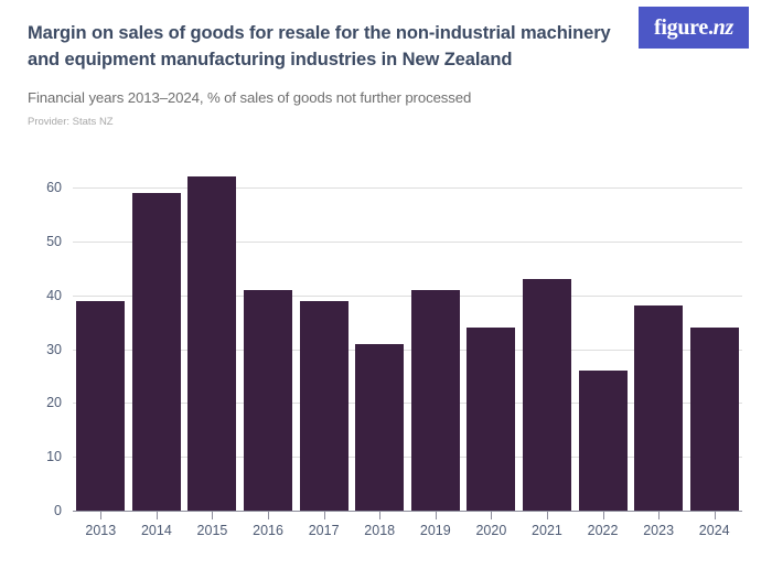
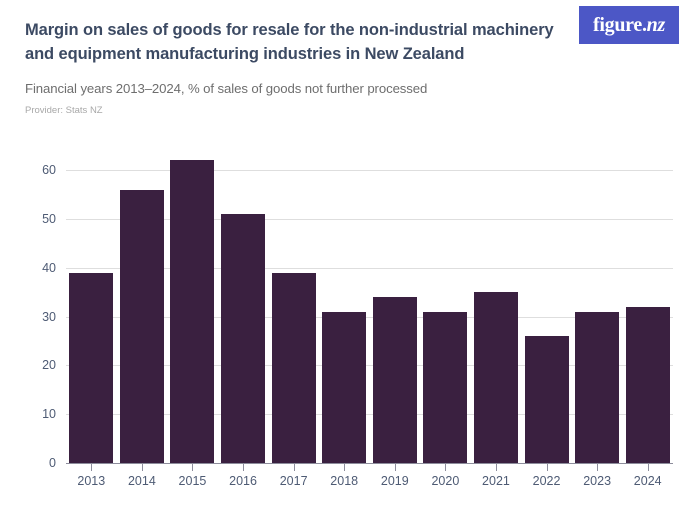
2014: 59 -> 56
2016: 41 -> 51
2019: 41 -> 34
2020: 34 -> 31
2021: 43 -> 35
2023: 38 -> 31
2024: 34 -> 32
